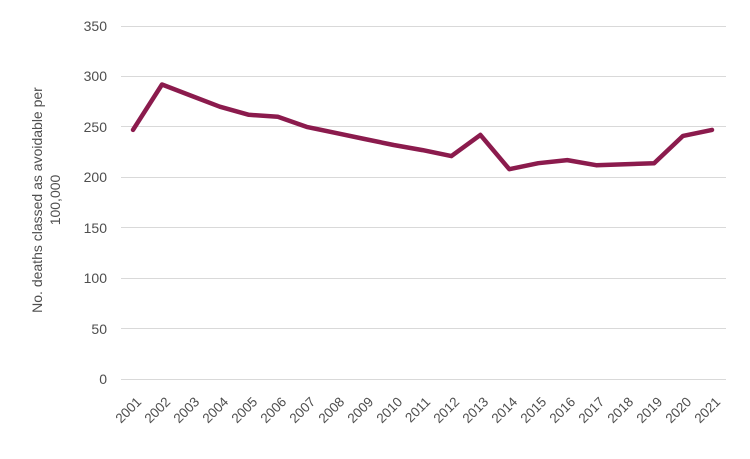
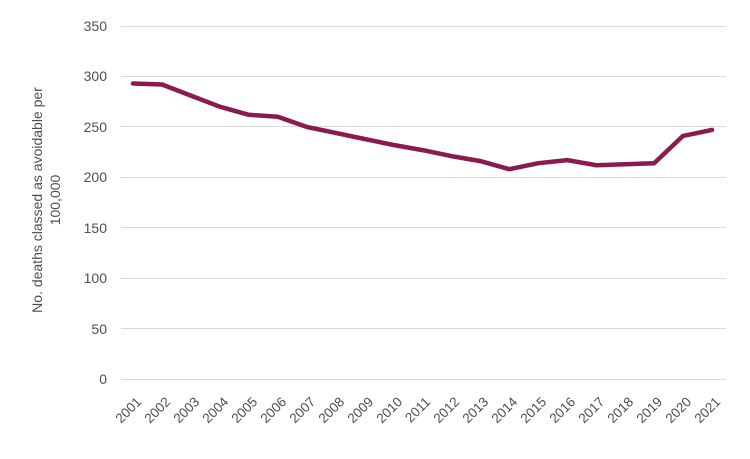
2001: 247 -> 293
2013: 242 -> 216
